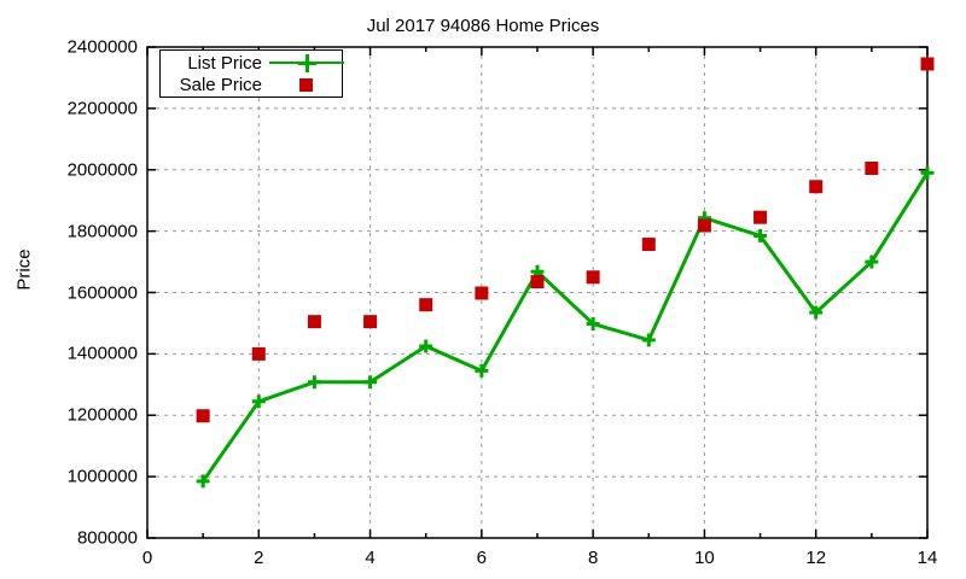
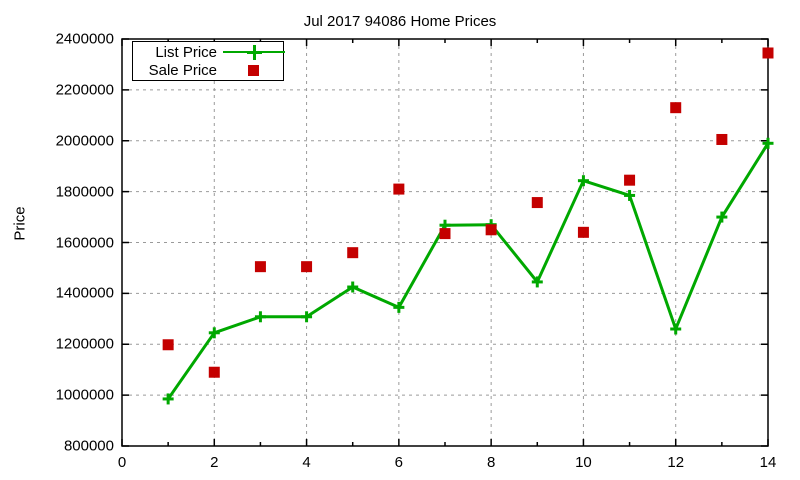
Sale Price/2: 1400000 -> 1090000
Sale Price/6: 1600000 -> 1810000
List Price/8: 1500000 -> 1670000
Sale Price/10: 1820000 -> 1640000
List Price/12: 1540000 -> 1260000
Sale Price/12: 1940000 -> 2130000
